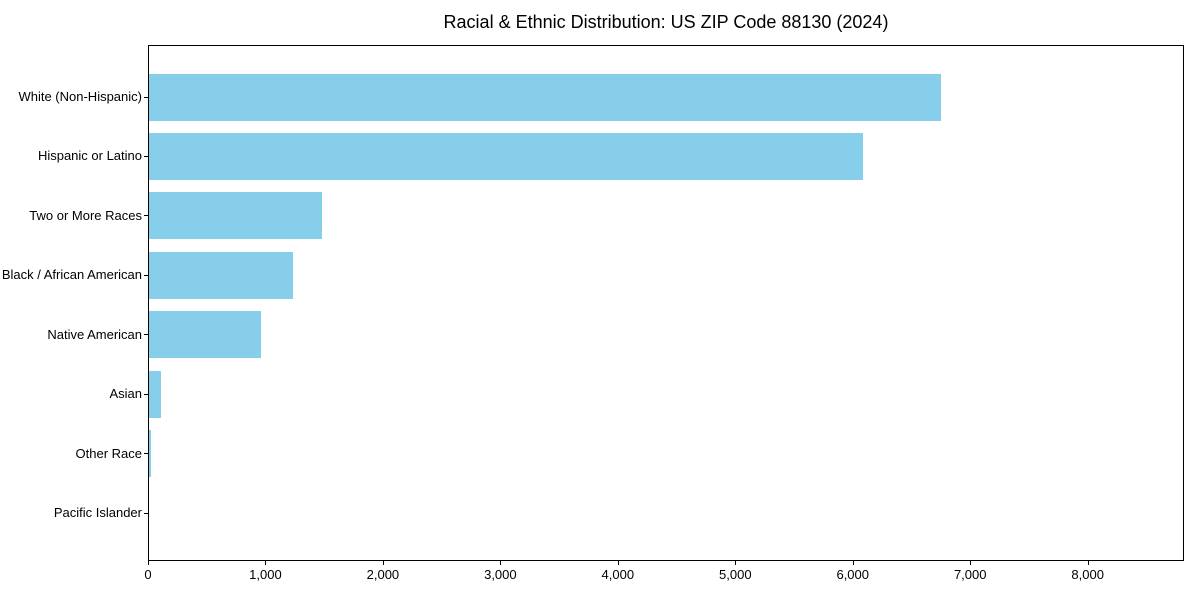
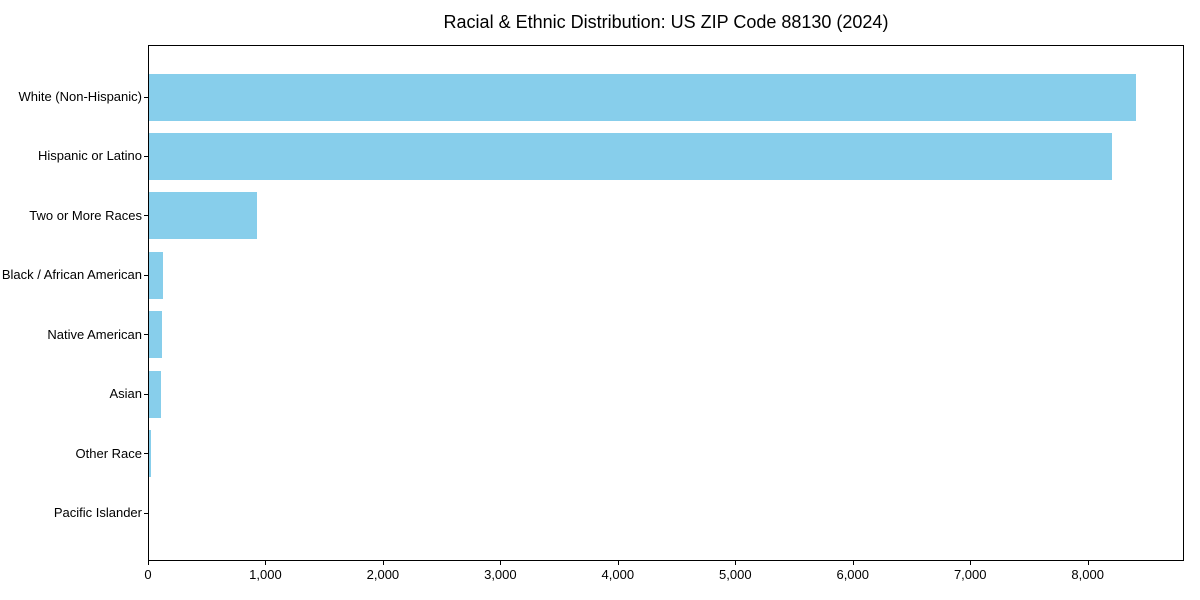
White (Non-Hispanic): 6740 -> 8400
Hispanic or Latino: 6080 -> 8200
Two or More Races: 1470 -> 920
Black / African American: 1230 -> 120
Native American: 950 -> 110
